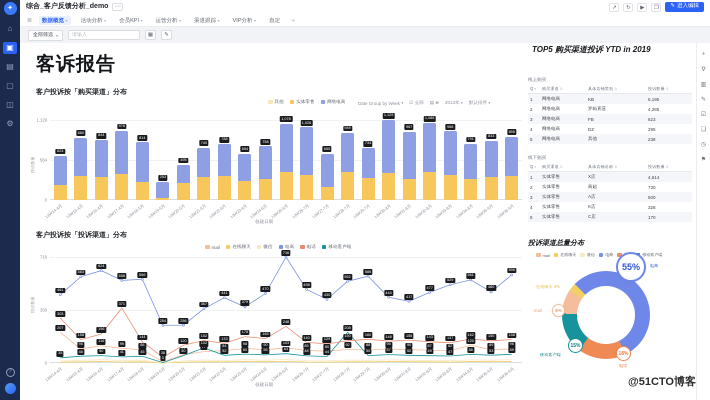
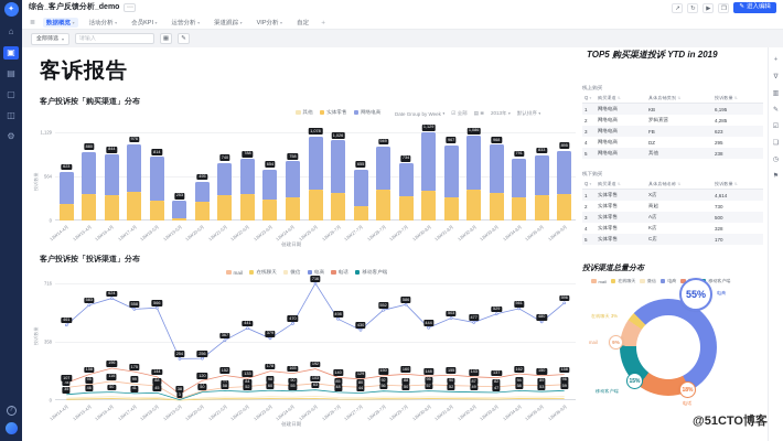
客户投诉按「投诉渠道」分布/mail/13W14-4月: 207 -> 78
客户投诉按「投诉渠道」分布/电话/13W14-4月: 303 -> 107
客户投诉按「投诉渠道」分布/电话/13W17-4月: 371 -> 175
客户投诉按「投诉渠道」分布/移动客户端/13W21-5月: 102 -> 58
客户投诉按「投诉渠道」分布/电话/13W25-6月: 248 -> 192
客户投诉按「投诉渠道」分布/移动客户端/13W28-7月: 208 -> 56
客户投诉按「投诉渠道」分布/电商/13W31-8月: 417 -> 503
客户投诉按「投诉渠道」分布/mail/13W34-8月: 120 -> 94
